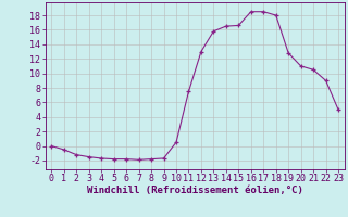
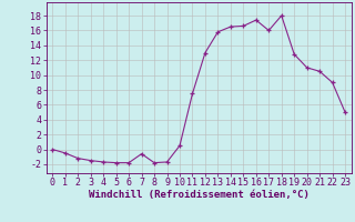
7: -1.9 -> -0.6
16: 18.5 -> 17.4
17: 18.5 -> 16.0
